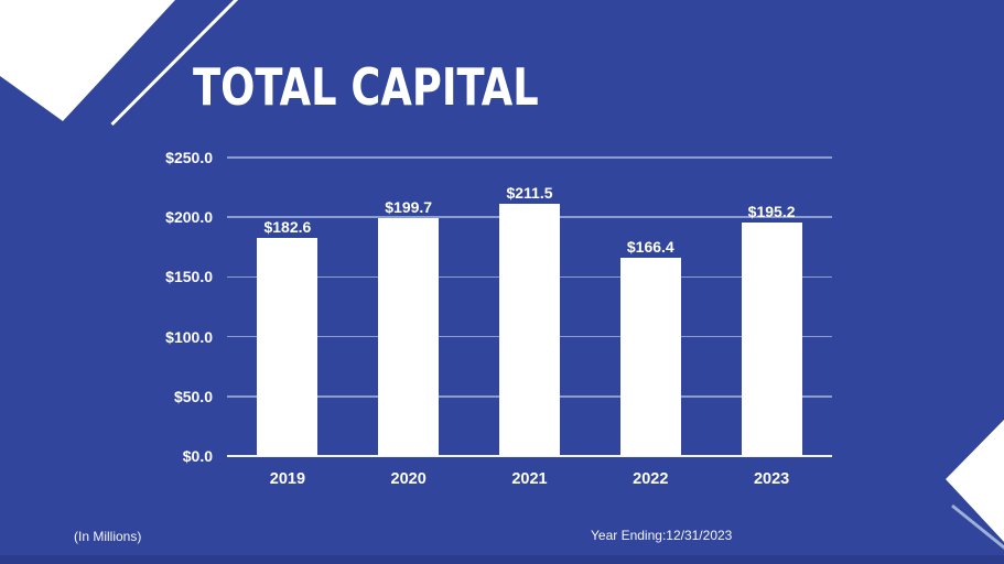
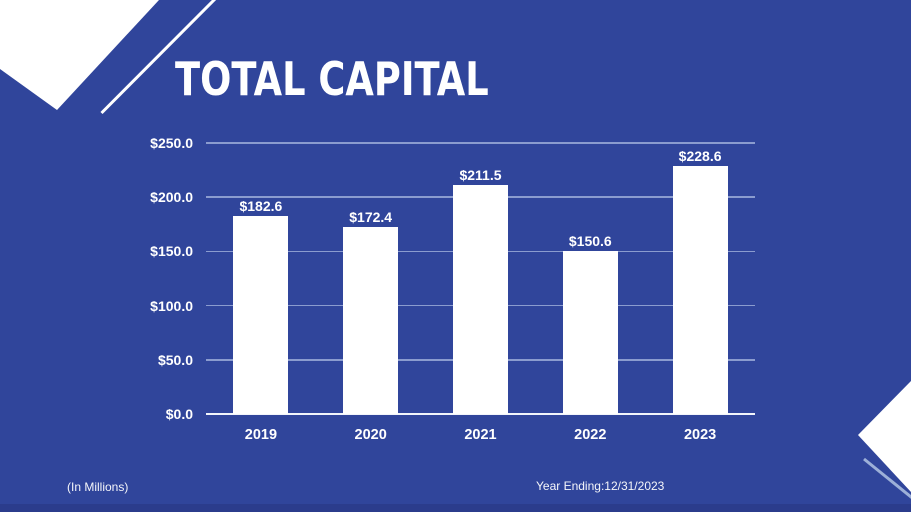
2020: $199.7 -> $172.4
2022: $166.4 -> $150.6
2023: $195.2 -> $228.6
